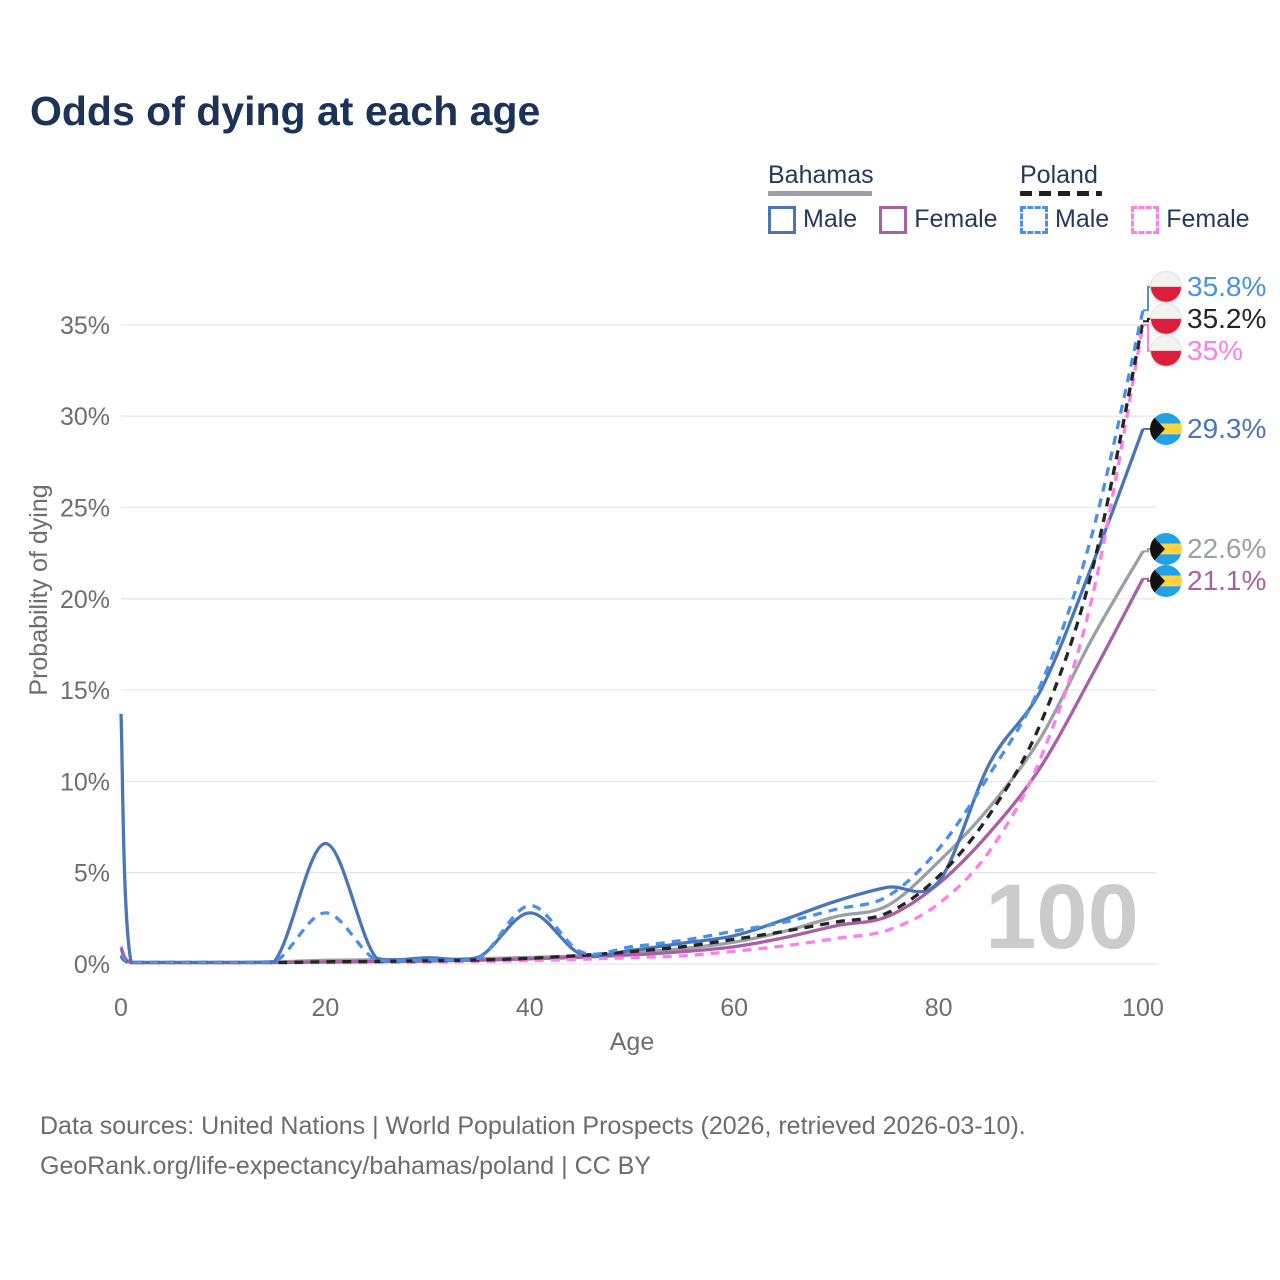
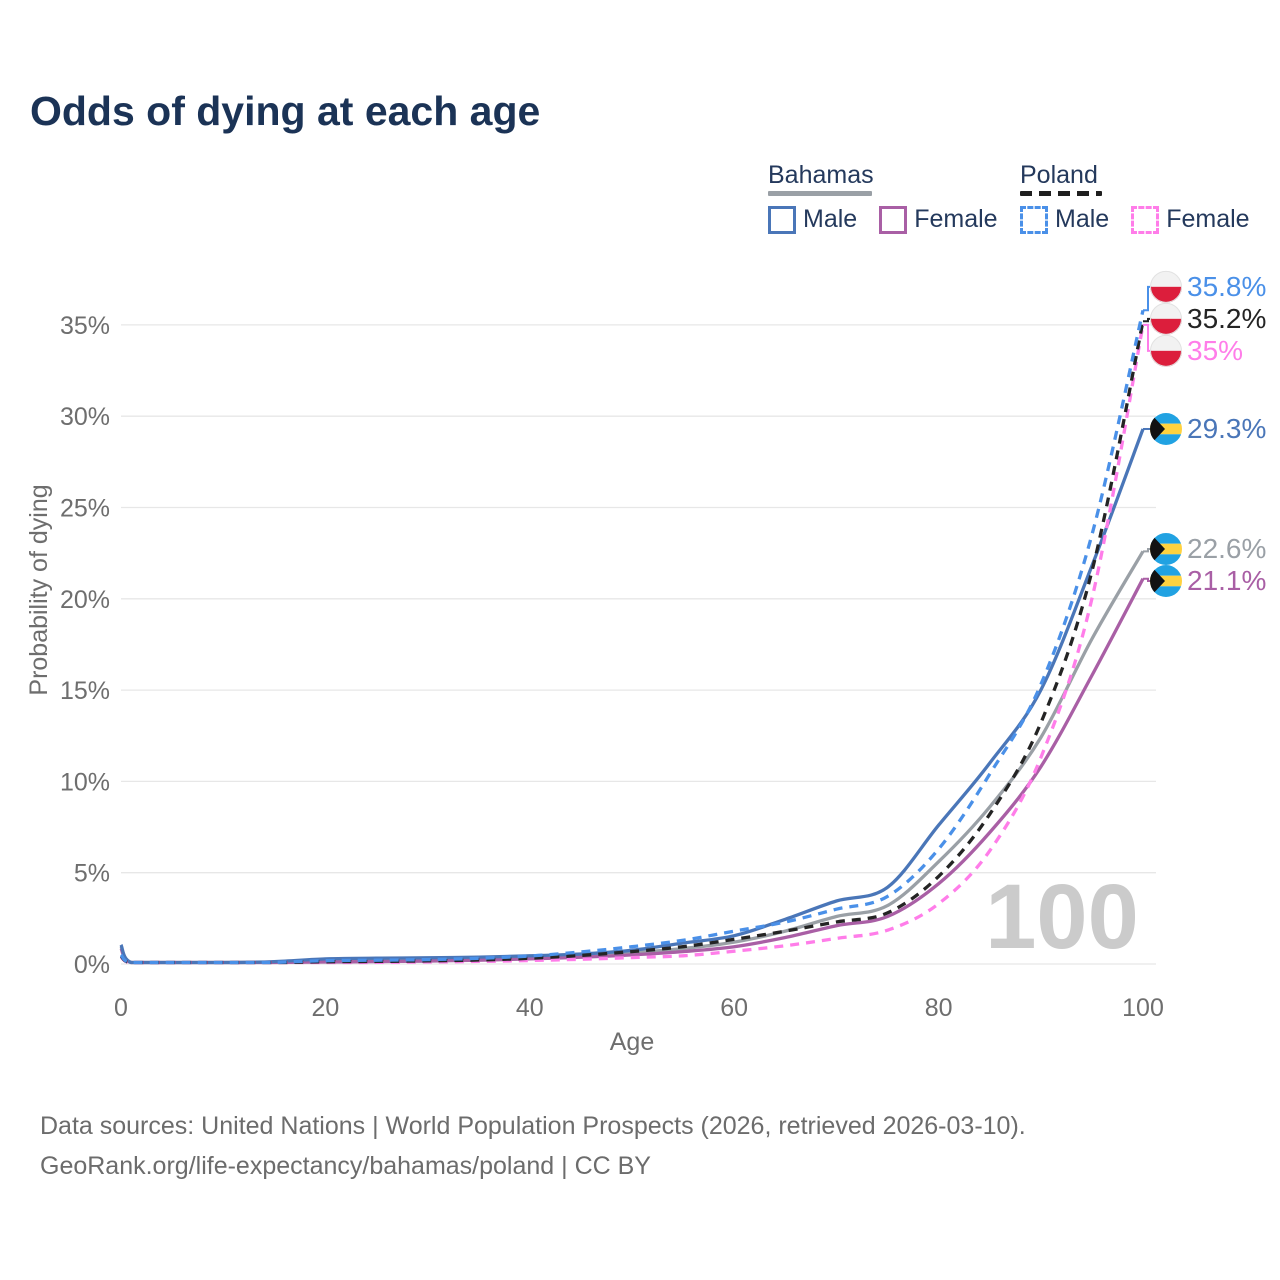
Bahamas Male/0: 13.7% -> 1.1%
Bahamas Male/20: 6.6% -> 0.3%
Poland Male/20: 2.8% -> 0.2%
Bahamas Male/40: 2.8% -> 0.5%
Poland Male/40: 3.2% -> 0.4%
Bahamas Male/80: 4.5% -> 7.6%
